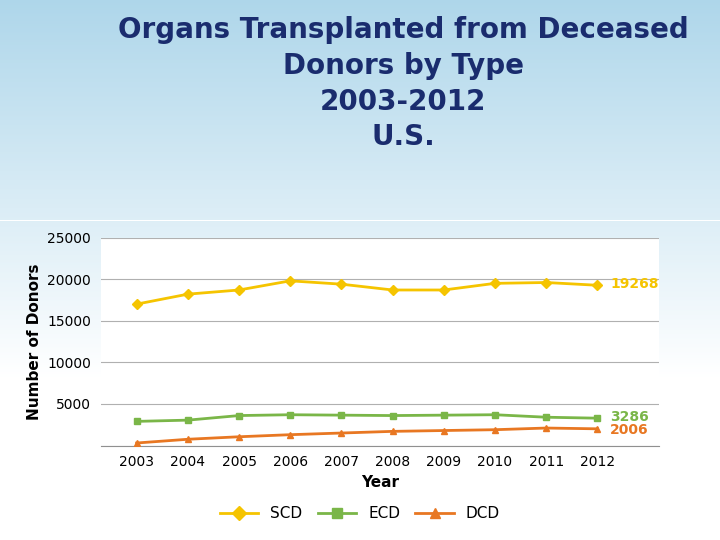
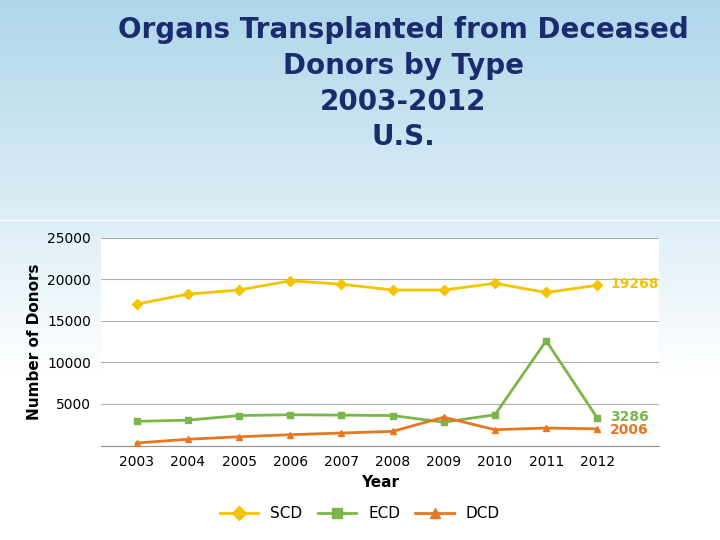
ECD/2009: 3600 -> 2800
DCD/2009: 1800 -> 3400
SCD/2011: 19600 -> 18400
ECD/2011: 3400 -> 12600
